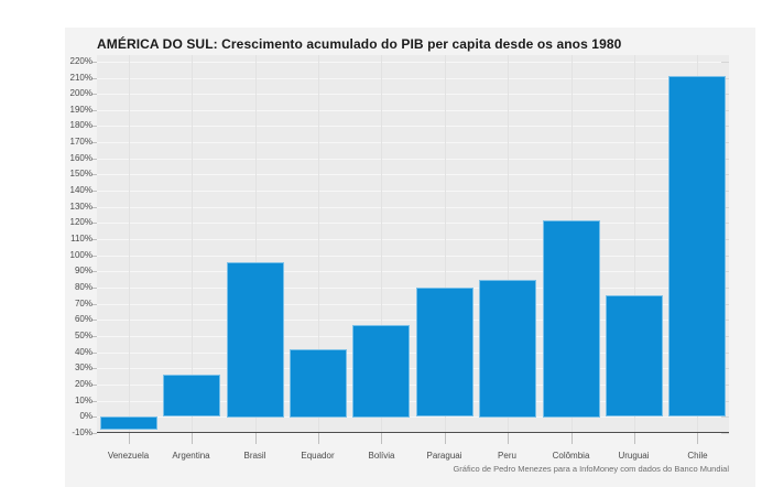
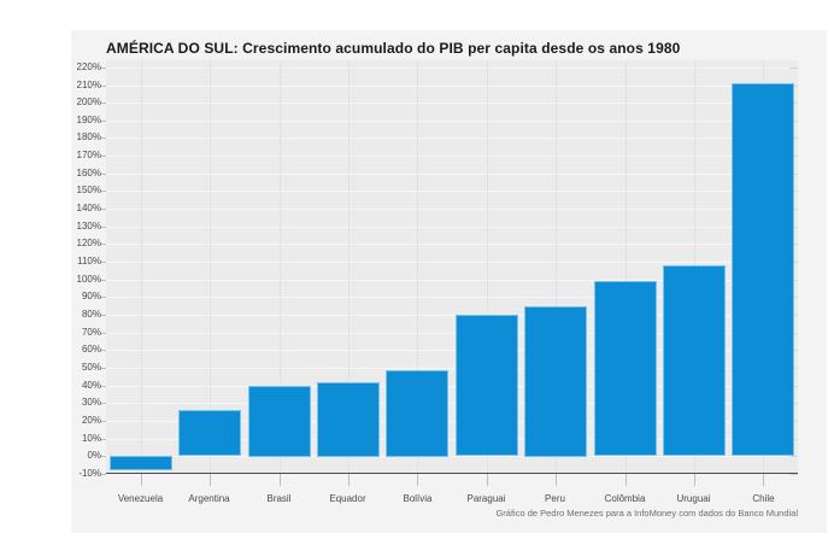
Brasil: 96% -> 40%
Bolívia: 57% -> 49%
Colômbia: 122% -> 99%
Uruguai: 75% -> 108%
